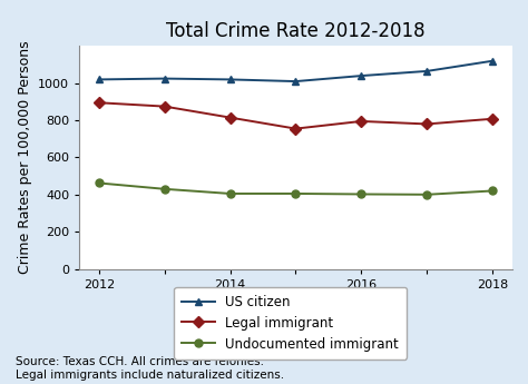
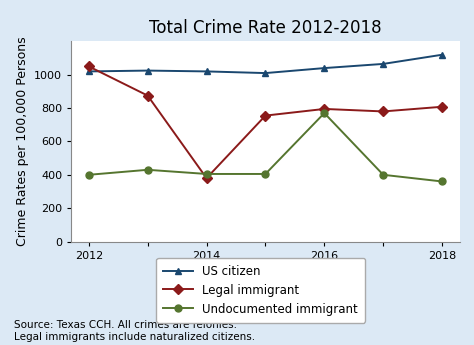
Legal immigrant/2012: 900 -> 1050
Undocumented immigrant/2012: 460 -> 400
Legal immigrant/2014: 820 -> 380
Undocumented immigrant/2016: 400 -> 770
Undocumented immigrant/2018: 420 -> 360
